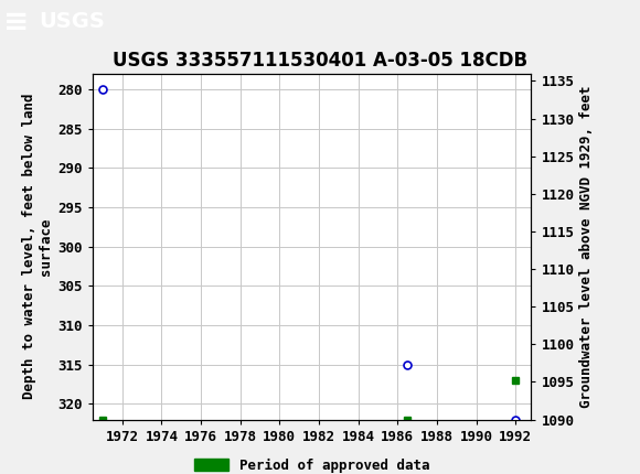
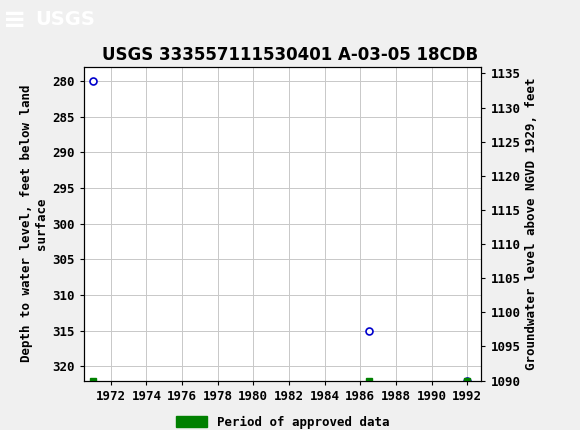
Period of approved data/1992: 317 -> 322
